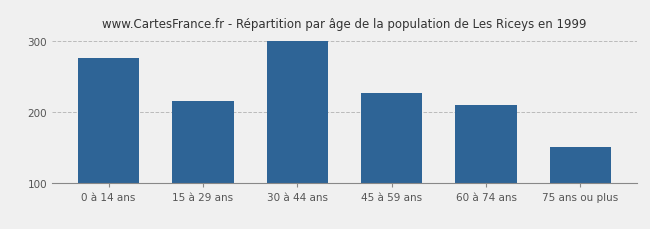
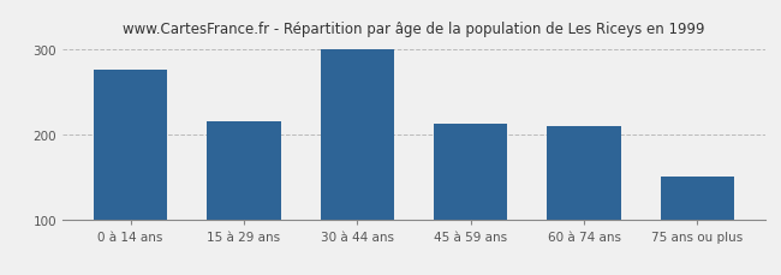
45 à 59 ans: 227 -> 212
